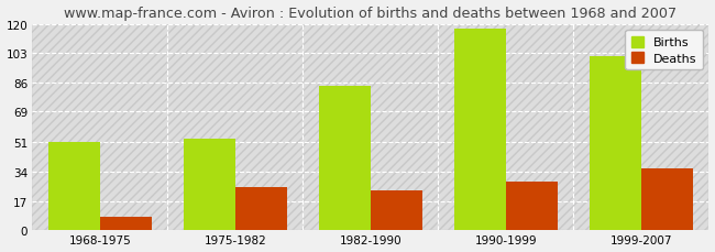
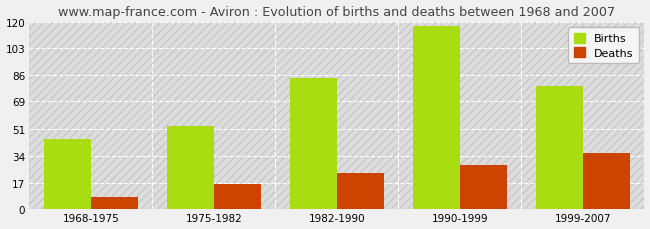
Births/1968-1975: 51 -> 45
Deaths/1975-1982: 25 -> 16
Births/1999-2007: 101 -> 79
